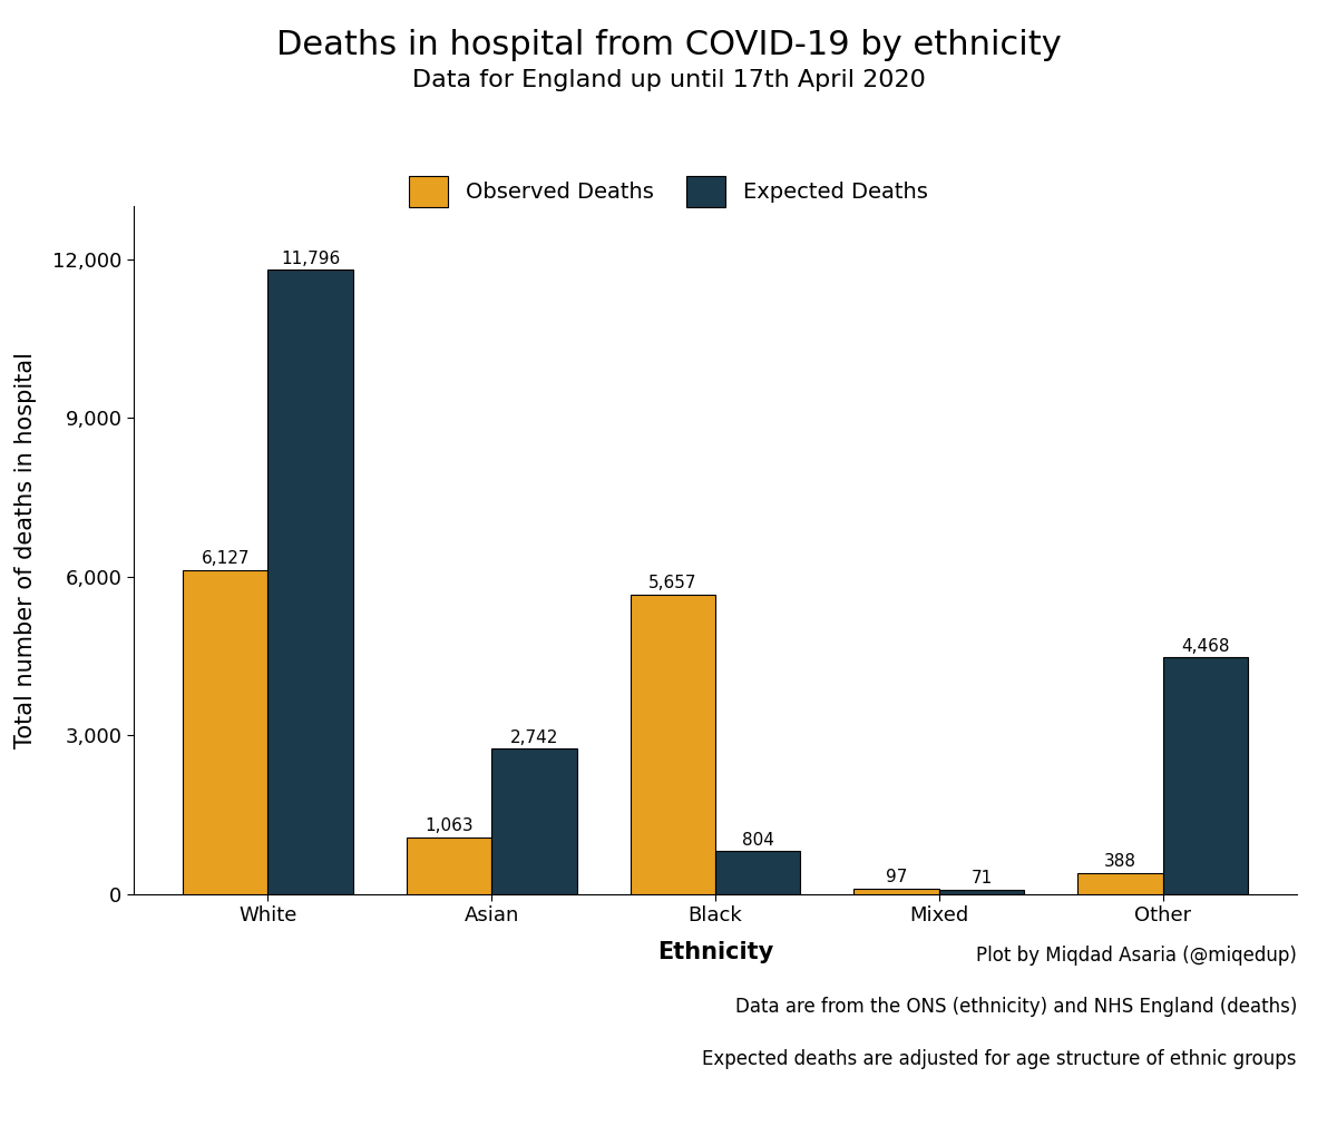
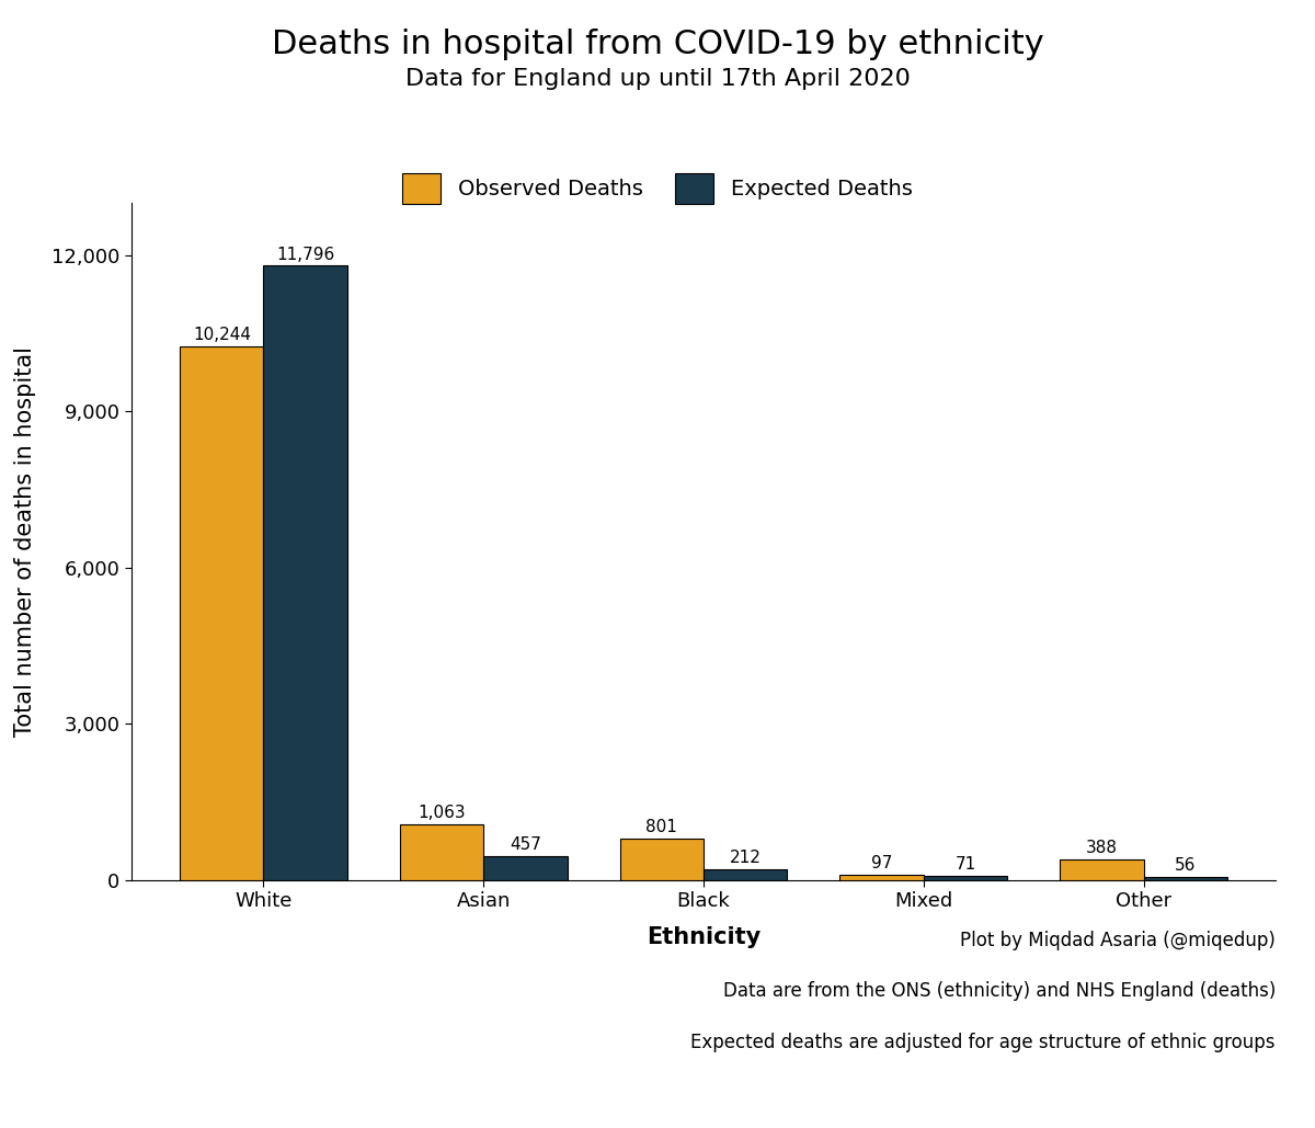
Observed Deaths/White: 6,127 -> 10,244
Expected Deaths/Asian: 2,742 -> 457
Observed Deaths/Black: 5,657 -> 801
Expected Deaths/Black: 804 -> 212
Expected Deaths/Other: 4,468 -> 56
